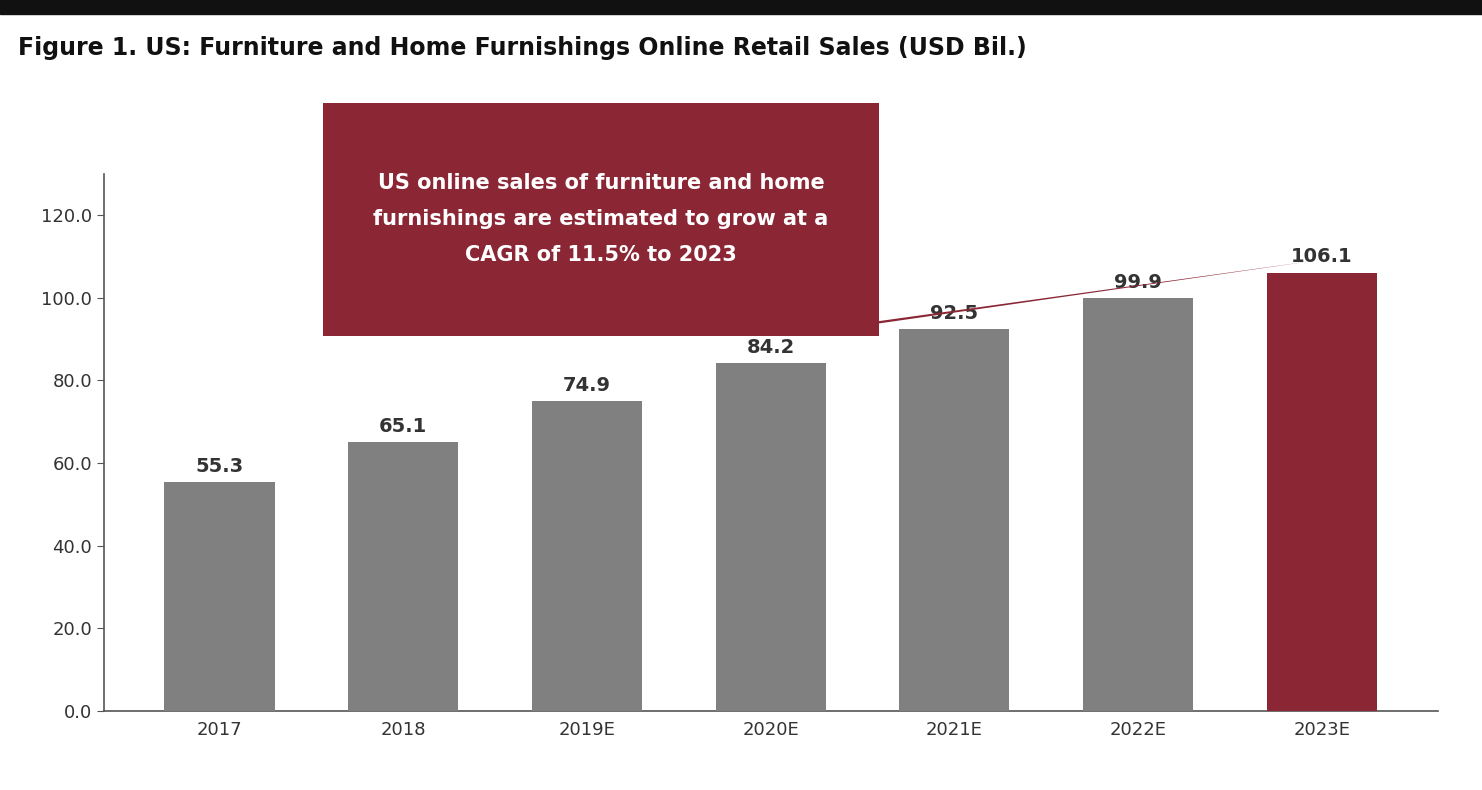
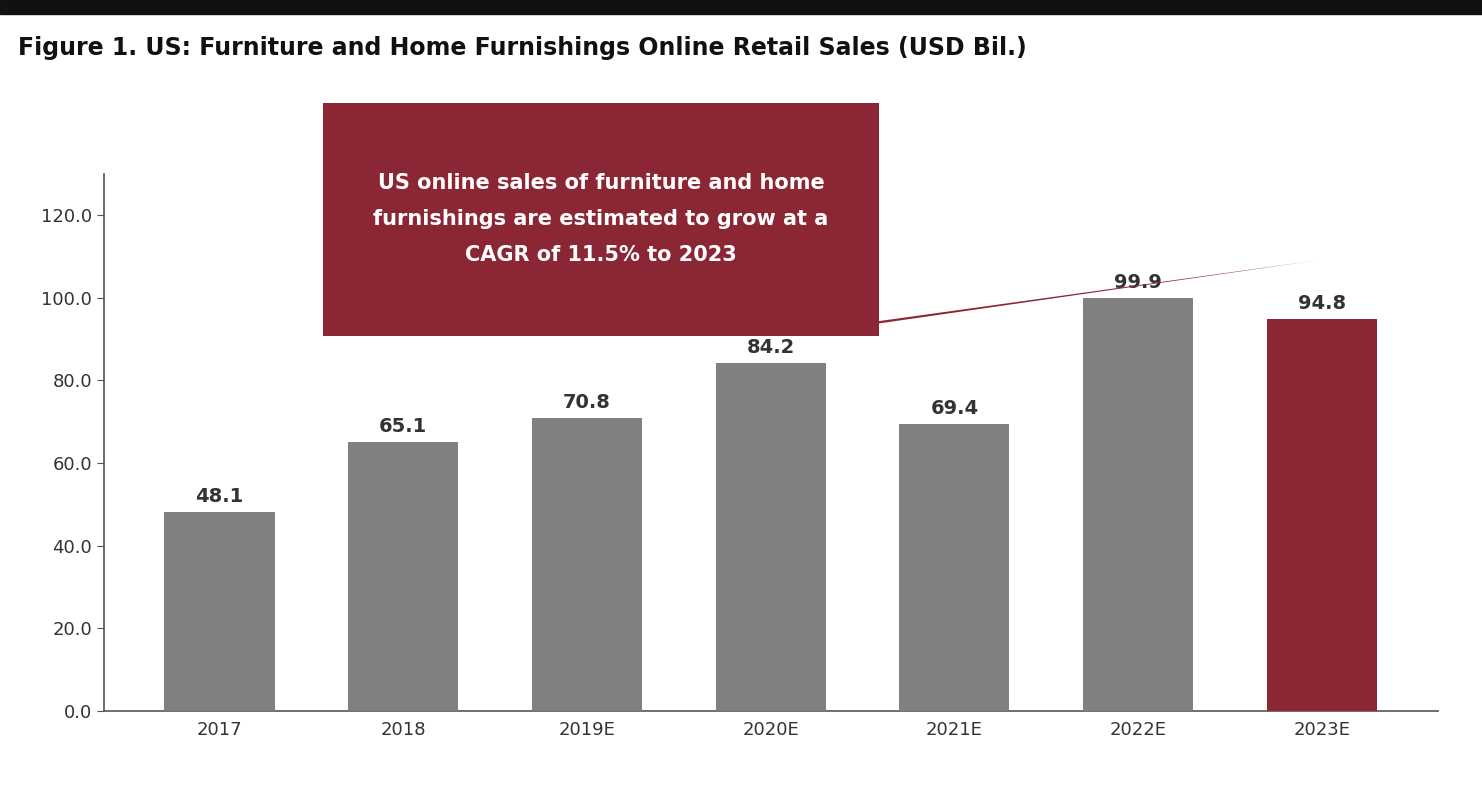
2017: 55.3 -> 48.1
2019E: 74.9 -> 70.8
2021E: 92.5 -> 69.4
2023E: 106.1 -> 94.8
